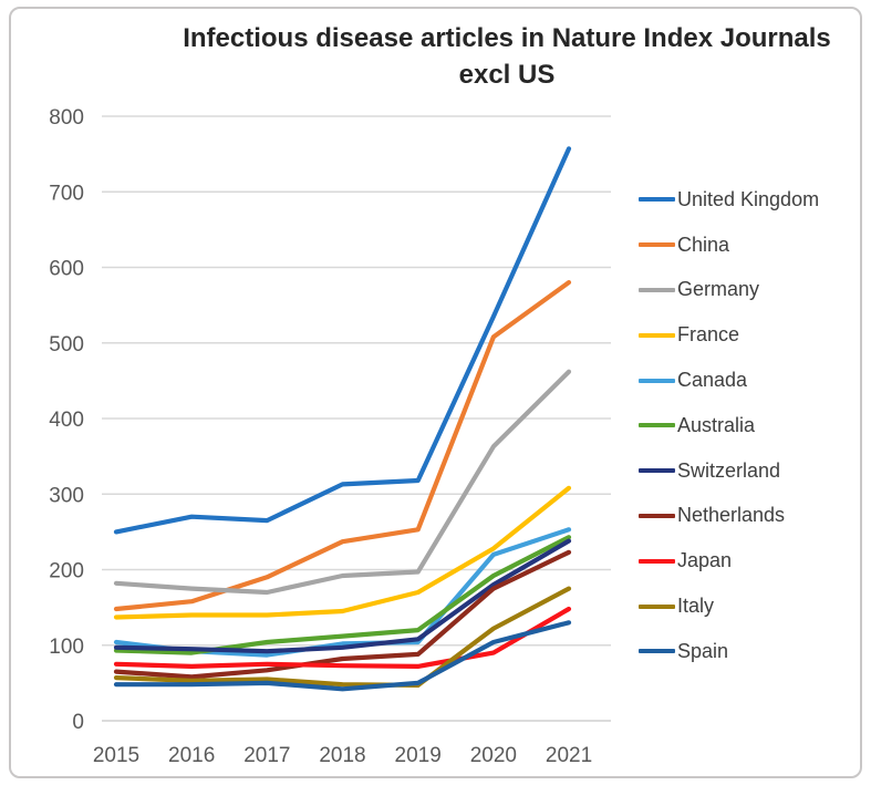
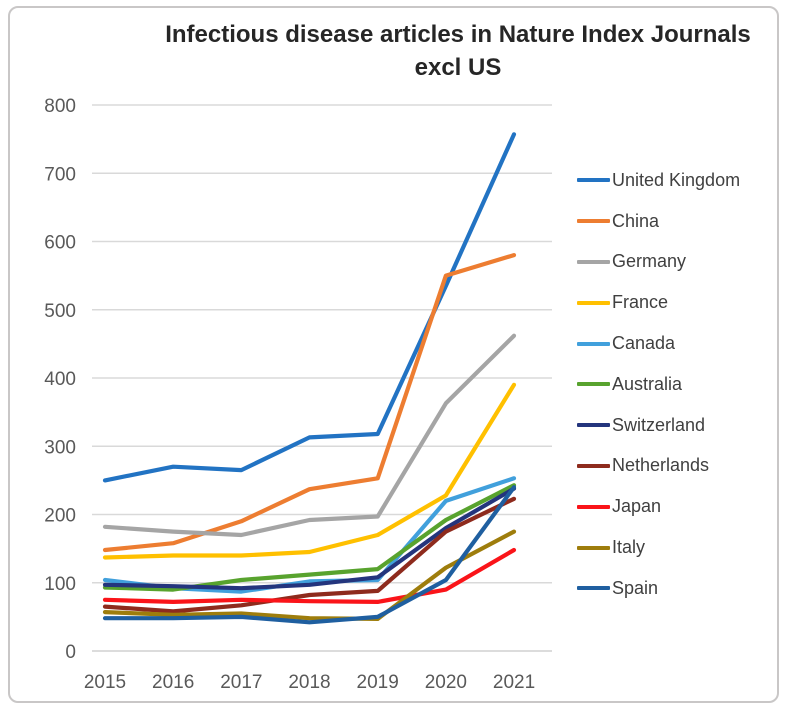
China/2020: 510 -> 550
France/2021: 310 -> 390
Spain/2021: 130 -> 240
